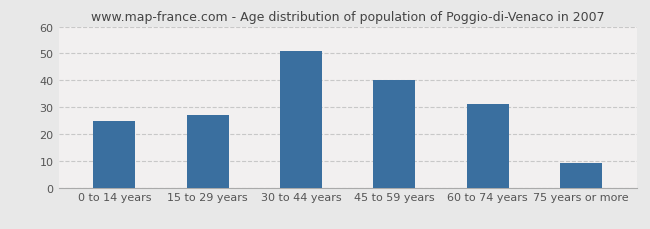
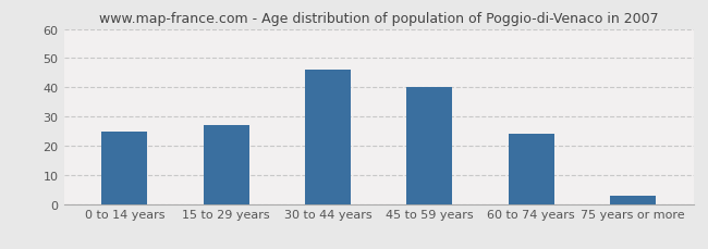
30 to 44 years: 51 -> 46
60 to 74 years: 31 -> 24
75 years or more: 9 -> 3
